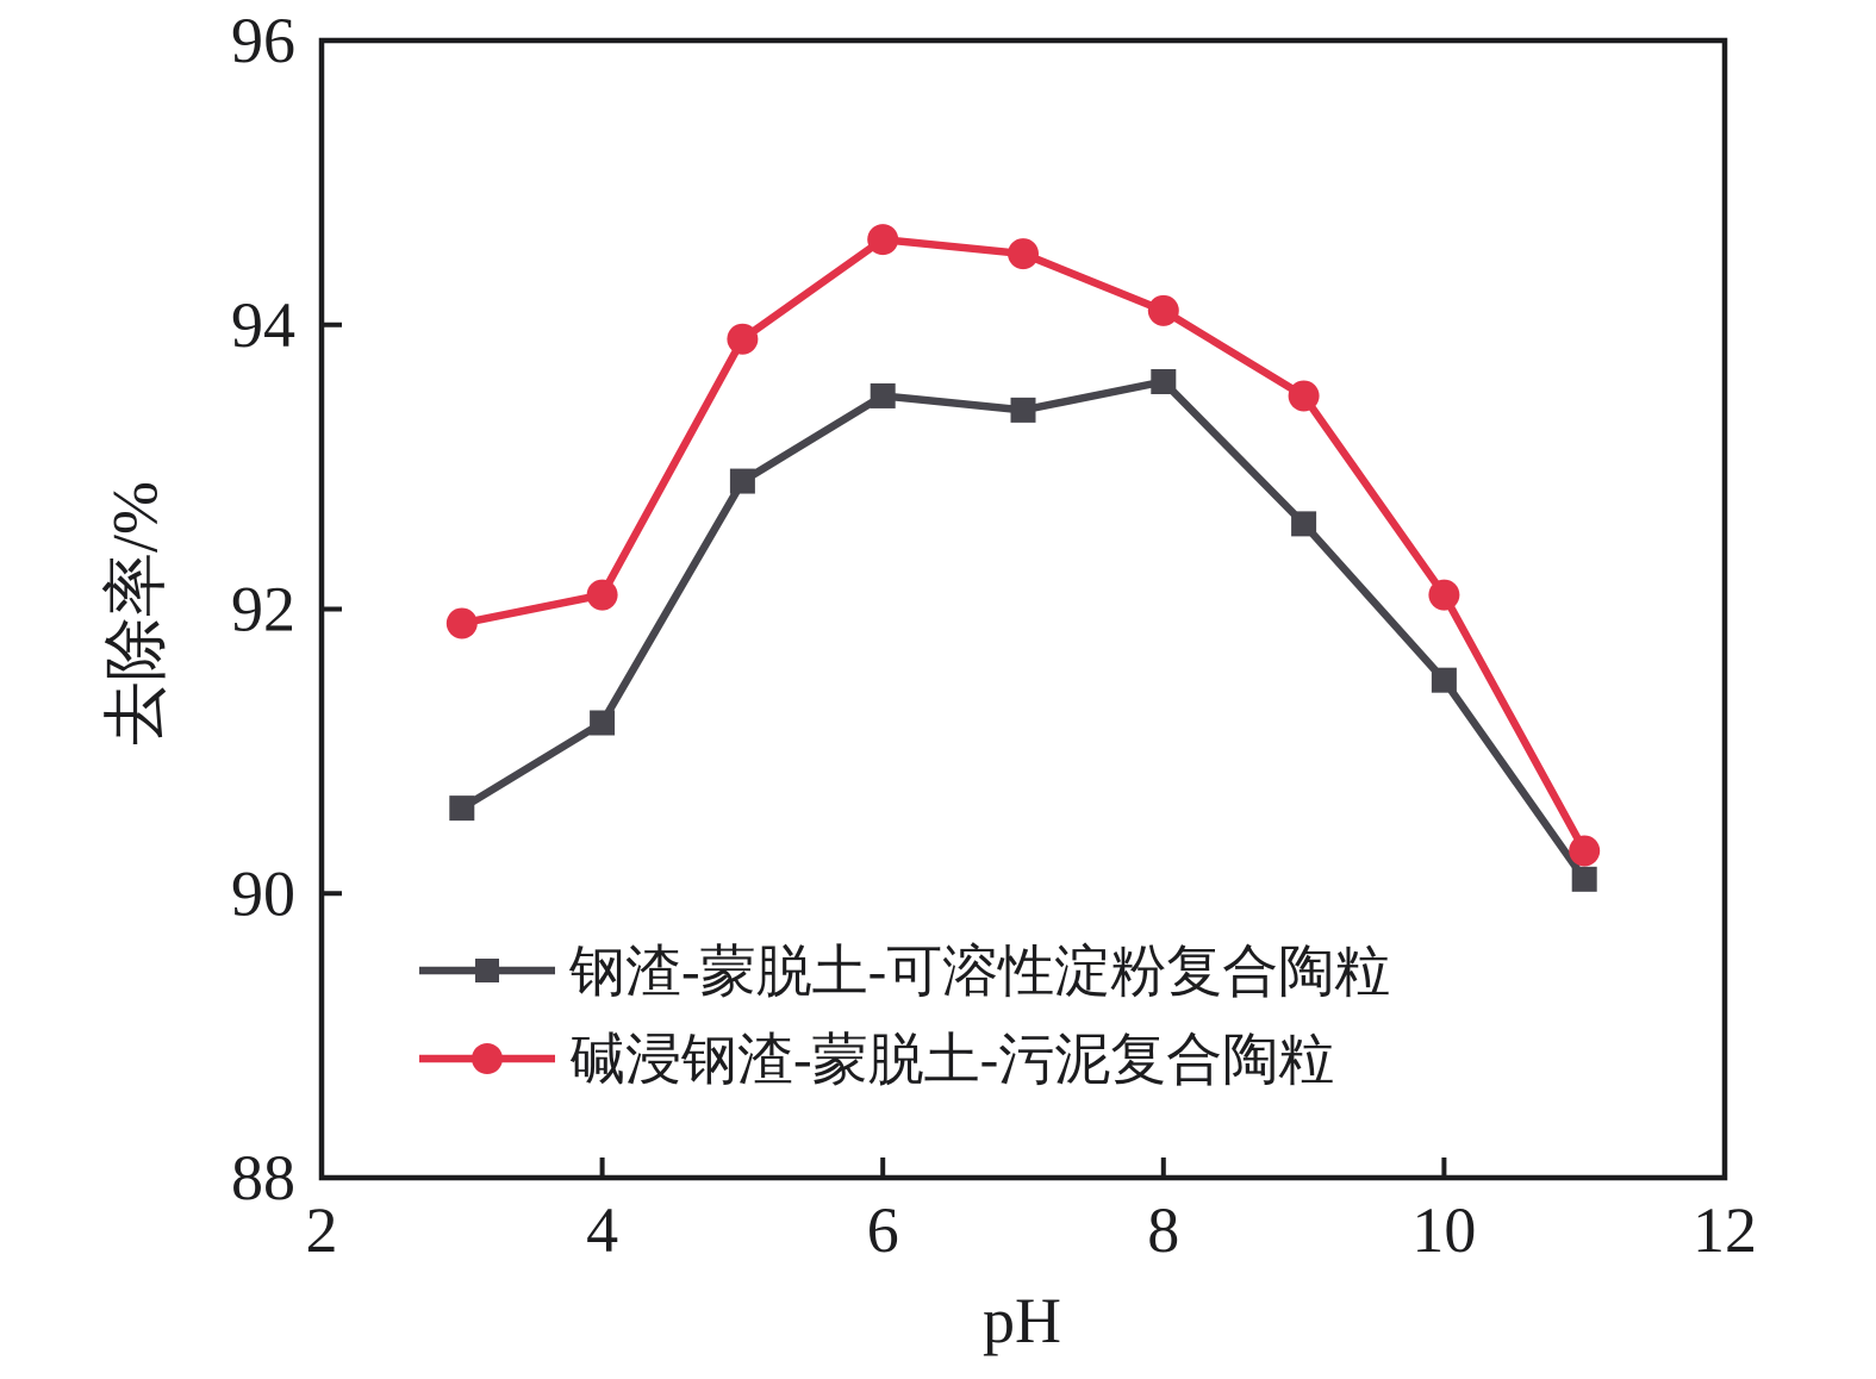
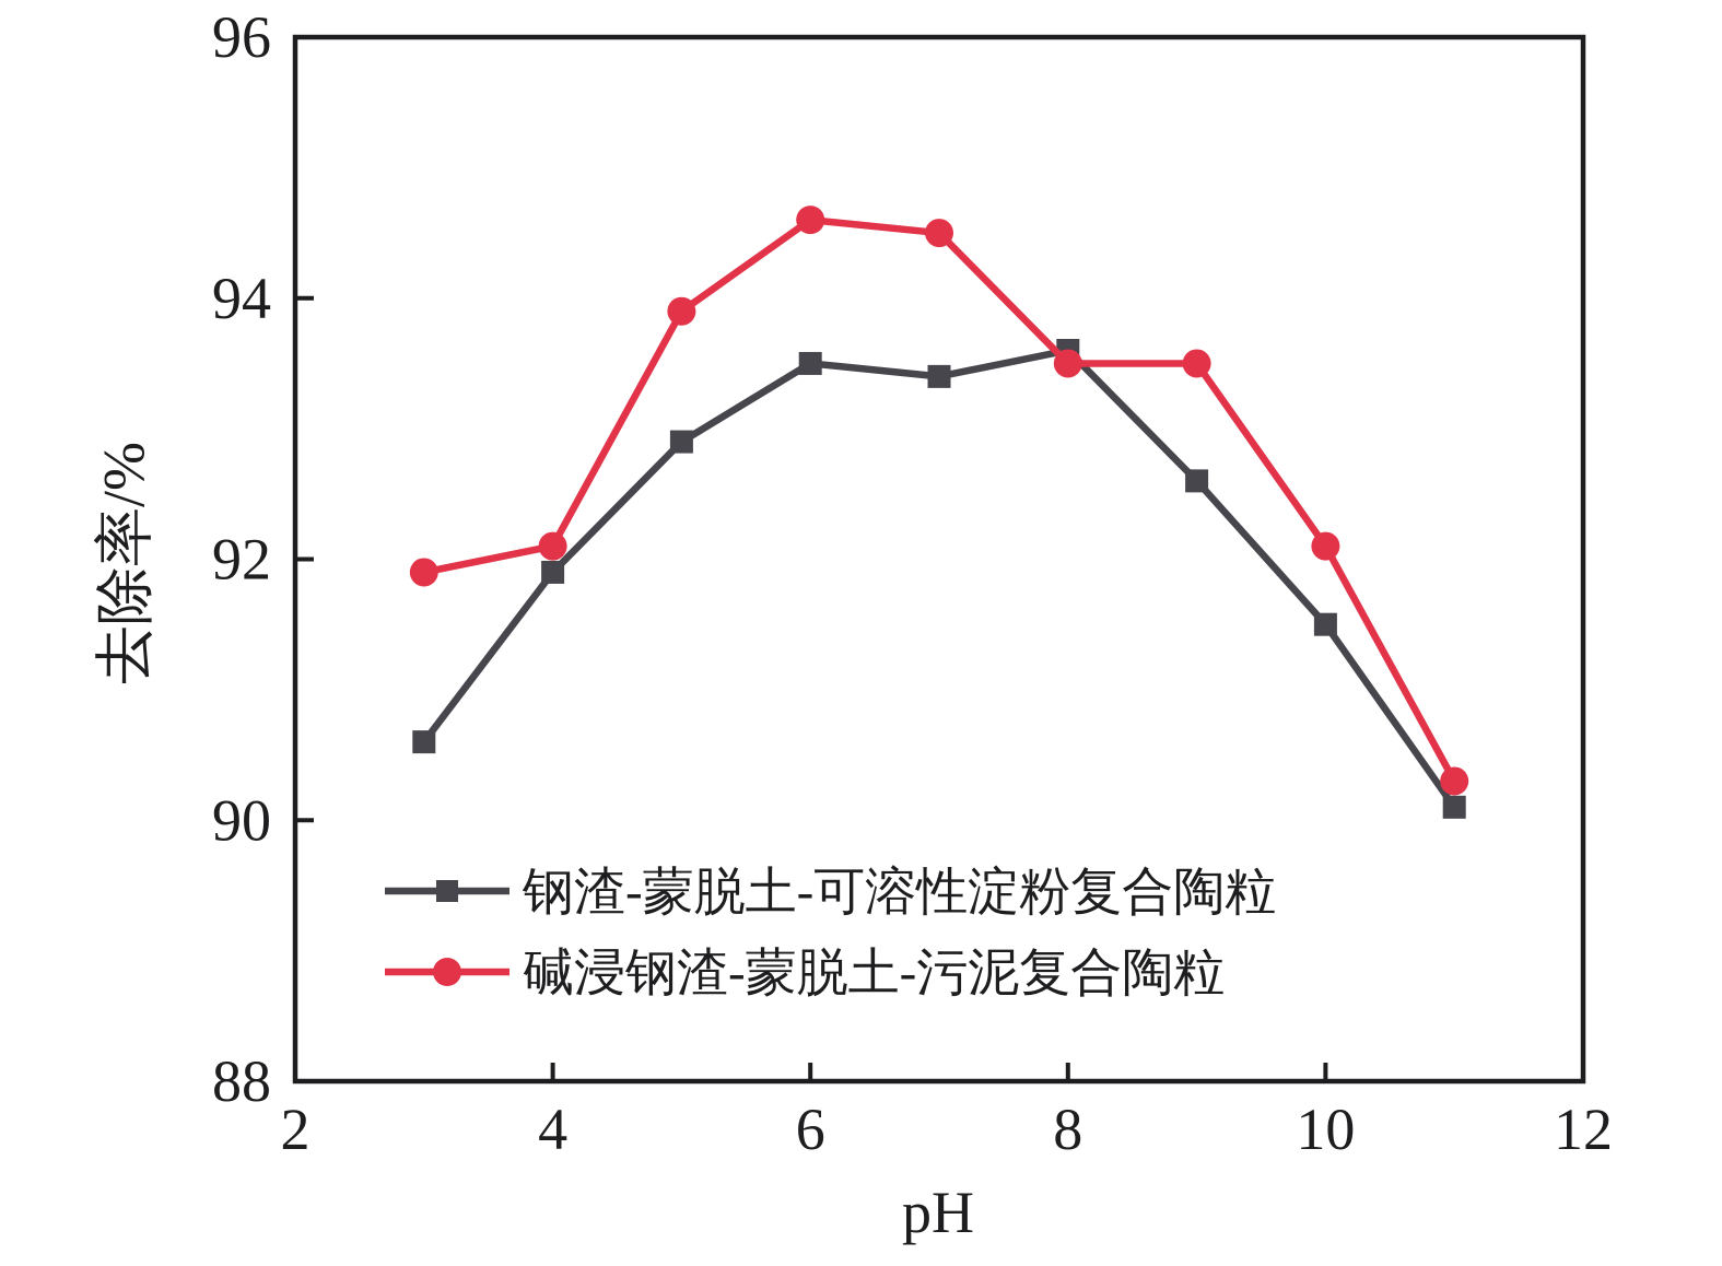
钢渣-蒙脱土-可溶性淀粉复合陶粒/4: 91.2 -> 91.9
碱浸钢渣-蒙脱土-污泥复合陶粒/8: 94.1 -> 93.5
